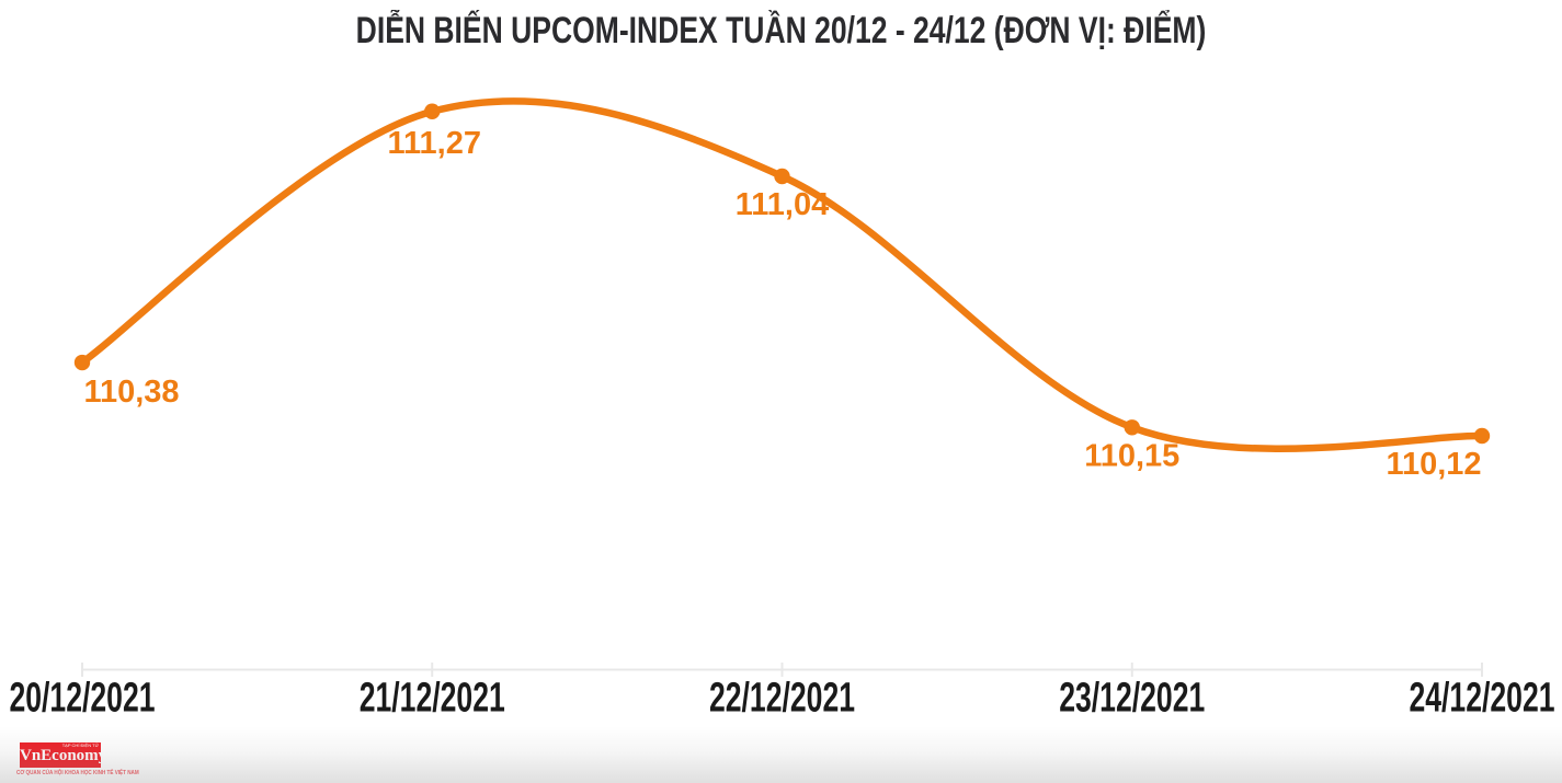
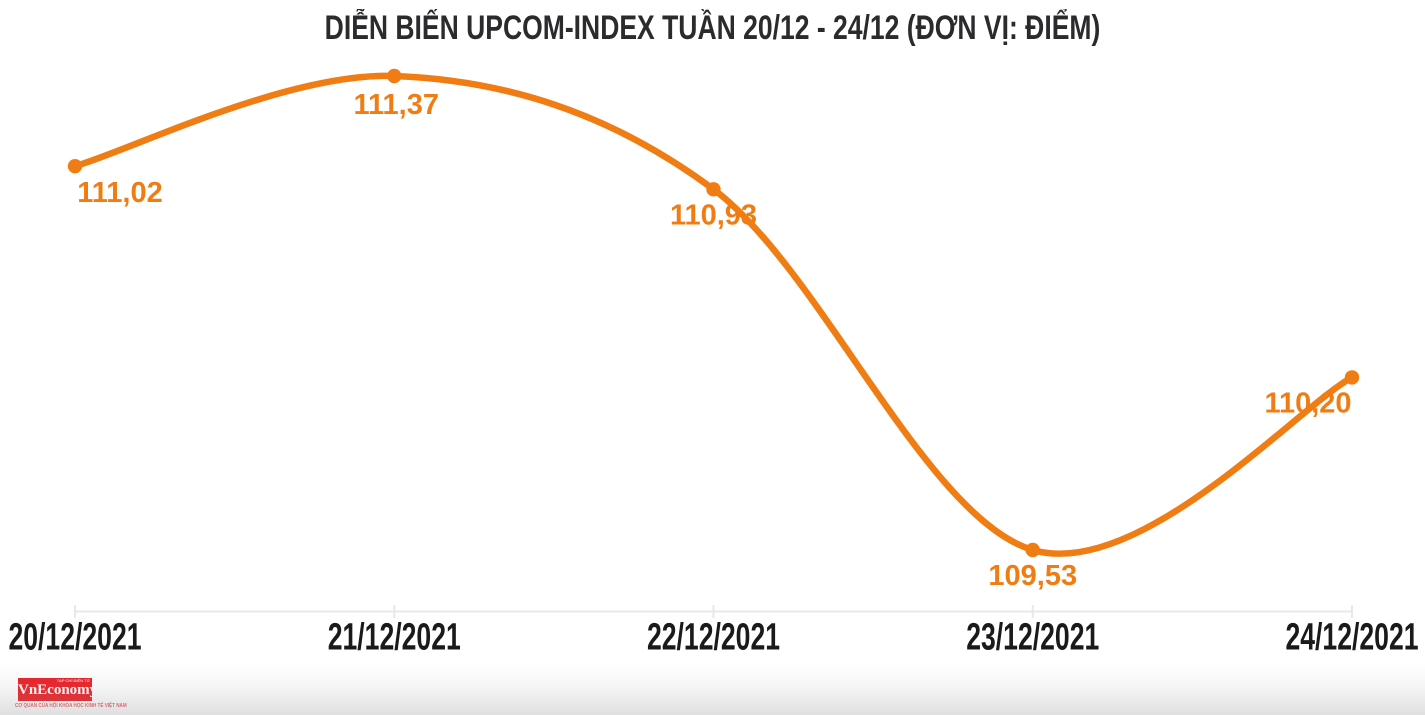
20/12/2021: 110,38 -> 111,02
21/12/2021: 111,27 -> 111,37
22/12/2021: 111,04 -> 110,93
23/12/2021: 110,15 -> 109,53
24/12/2021: 110,12 -> 110,20
